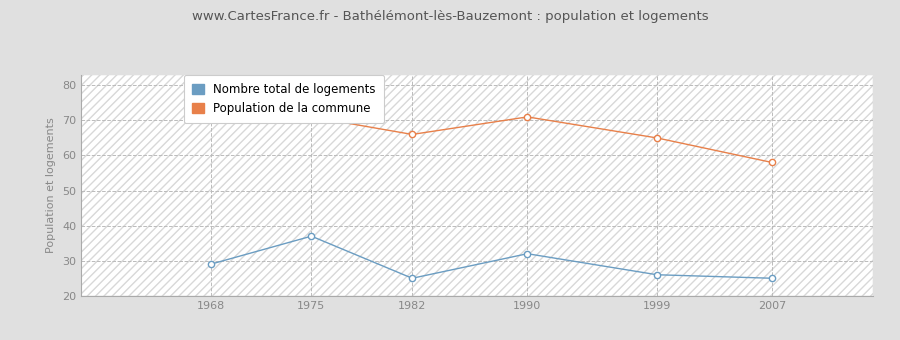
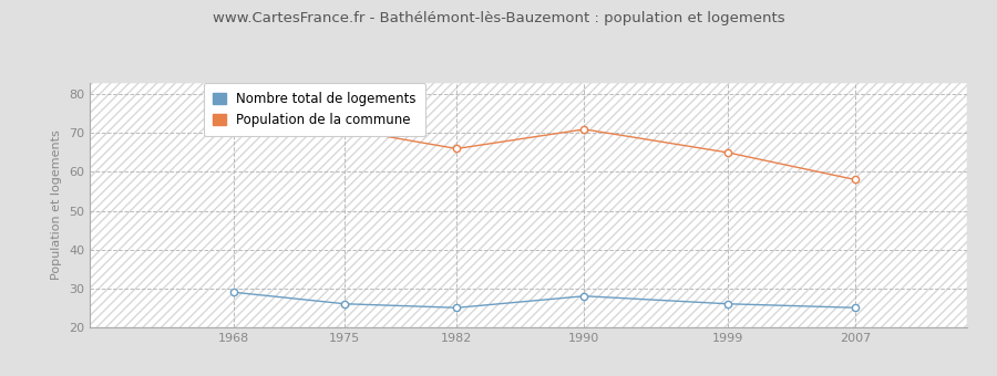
Nombre total de logements/1975: 37 -> 26
Nombre total de logements/1990: 32 -> 28
